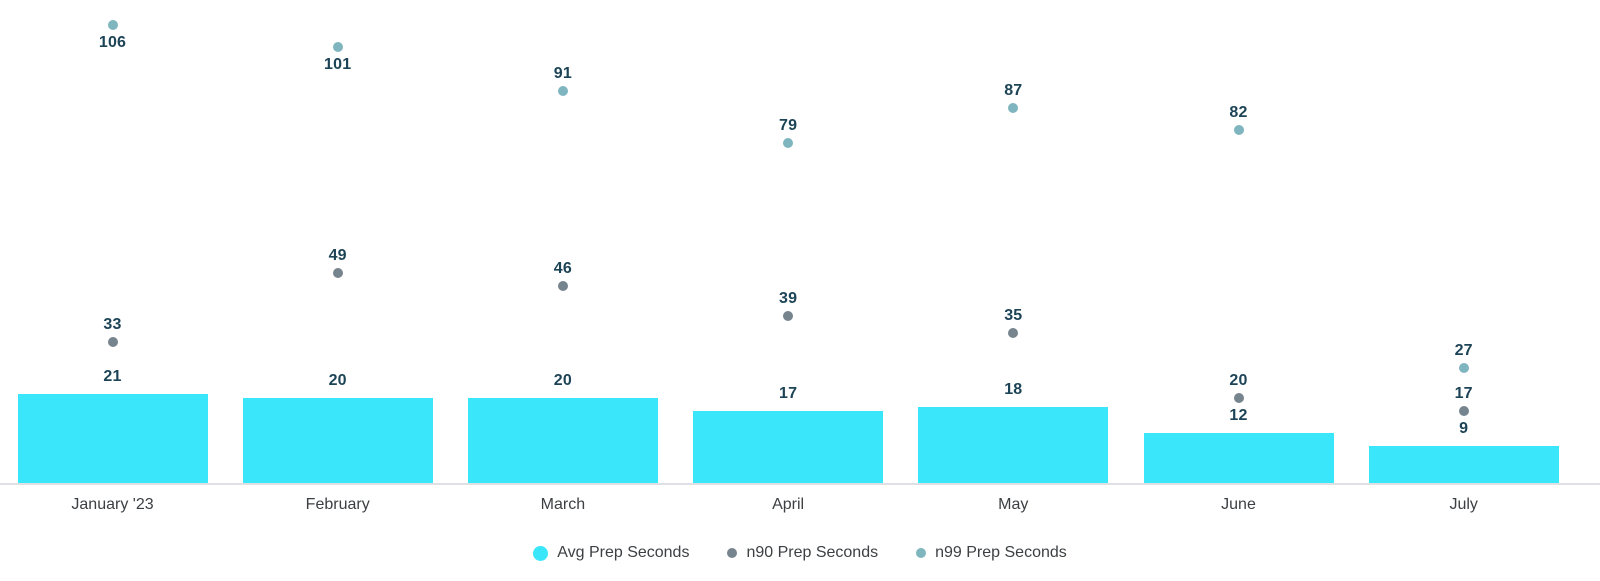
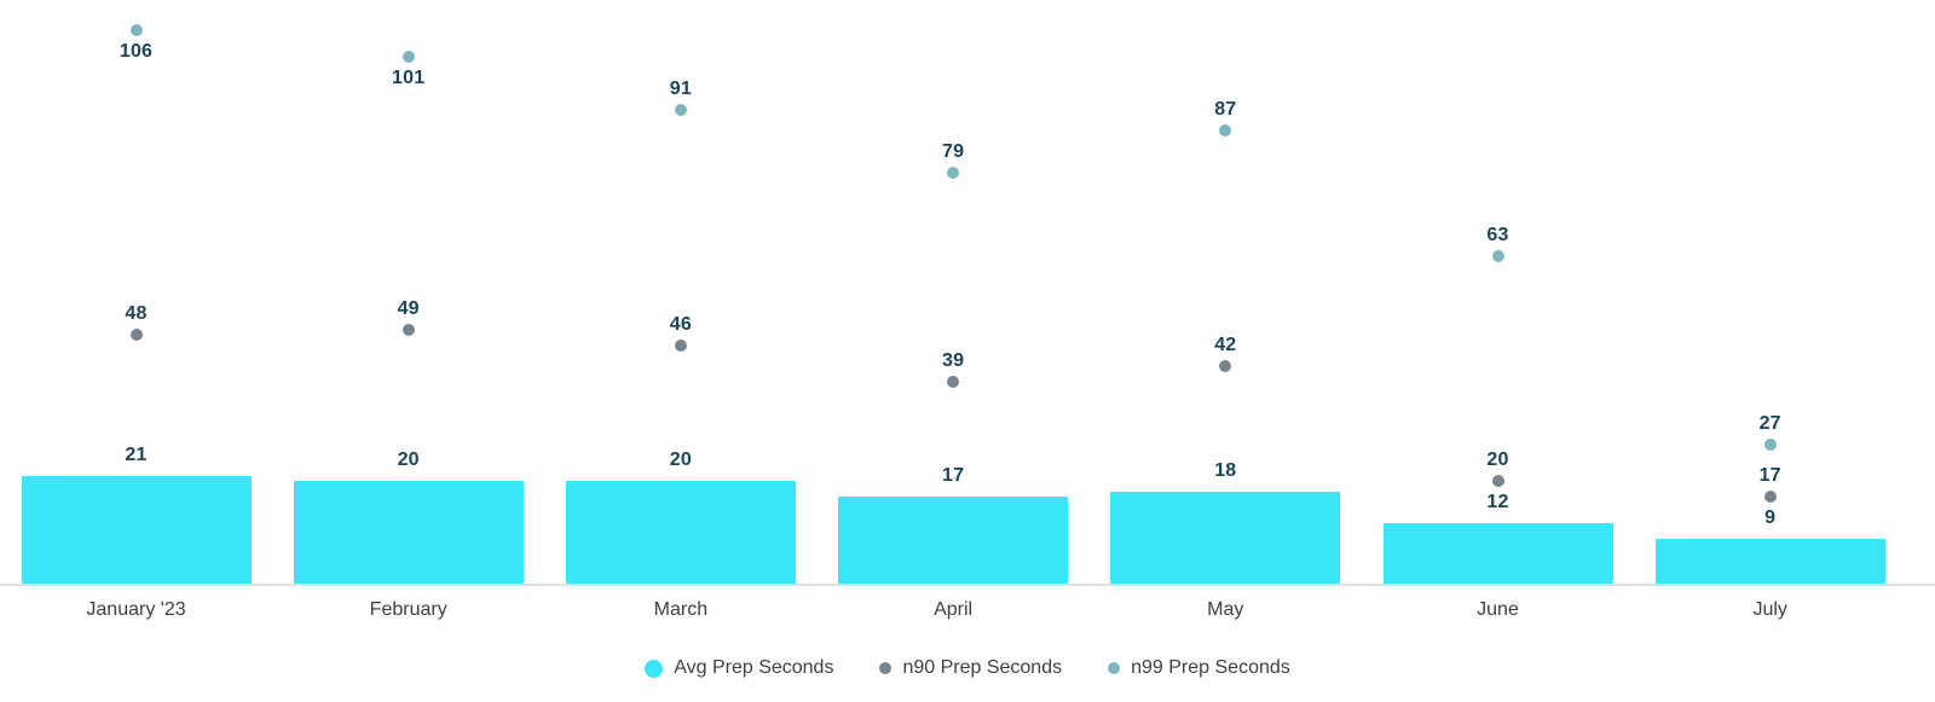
n90 Prep Seconds/January '23: 33 -> 48
n90 Prep Seconds/May: 35 -> 42
n99 Prep Seconds/June: 82 -> 63
